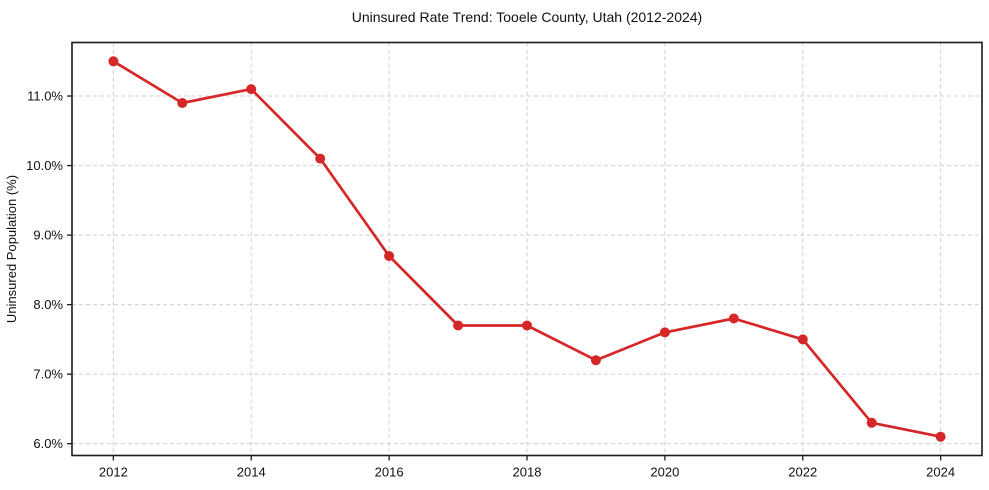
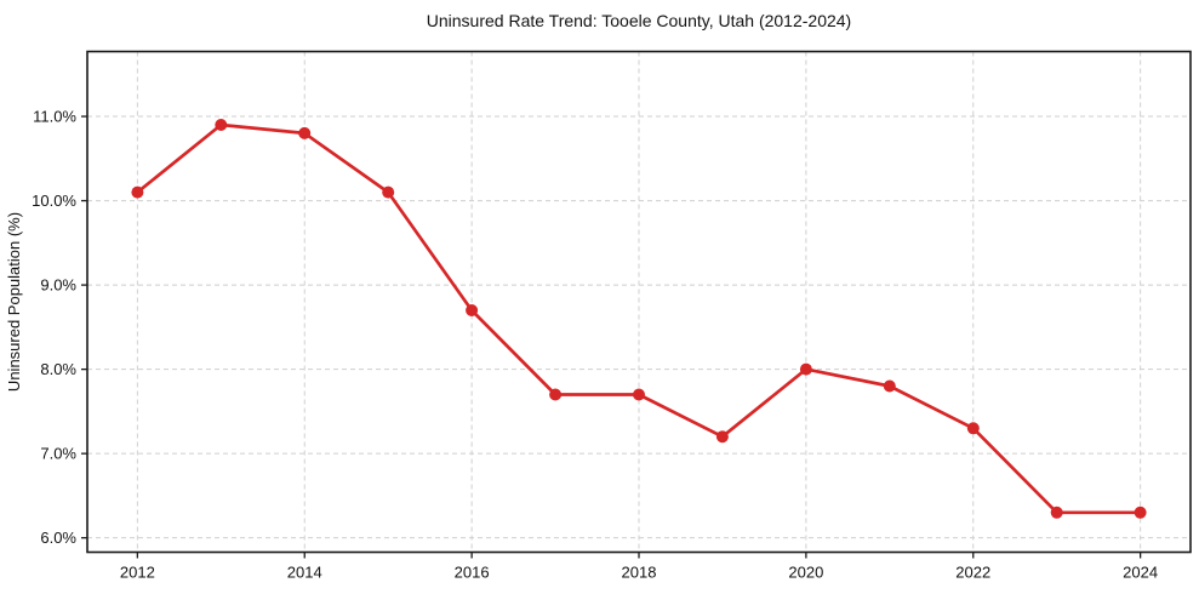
2012: 11.5% -> 10.1%
2014: 11.1% -> 10.8%
2020: 7.6% -> 8.0%
2022: 7.5% -> 7.3%
2024: 6.1% -> 6.3%
